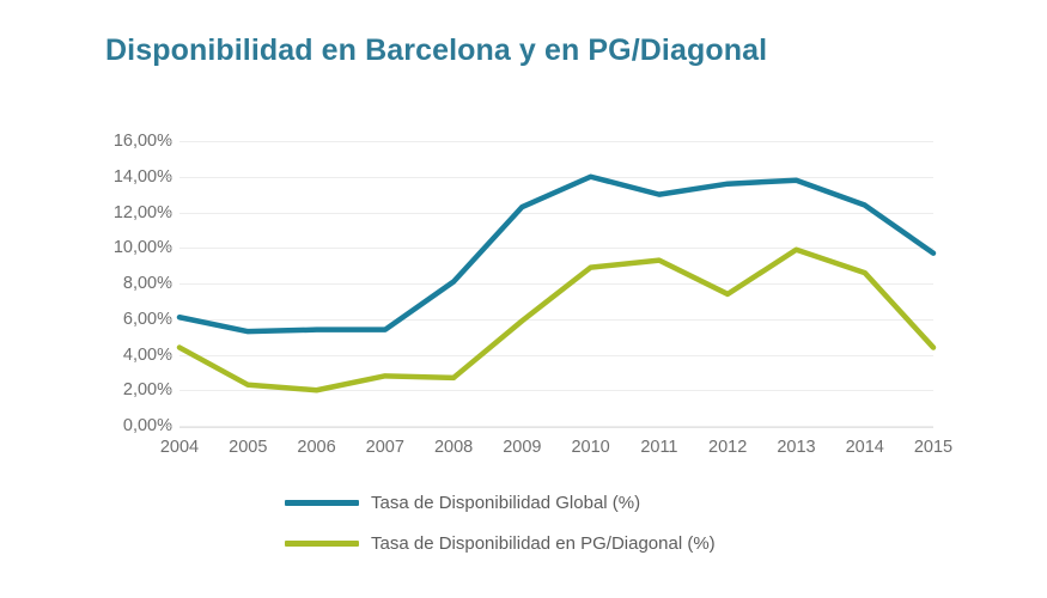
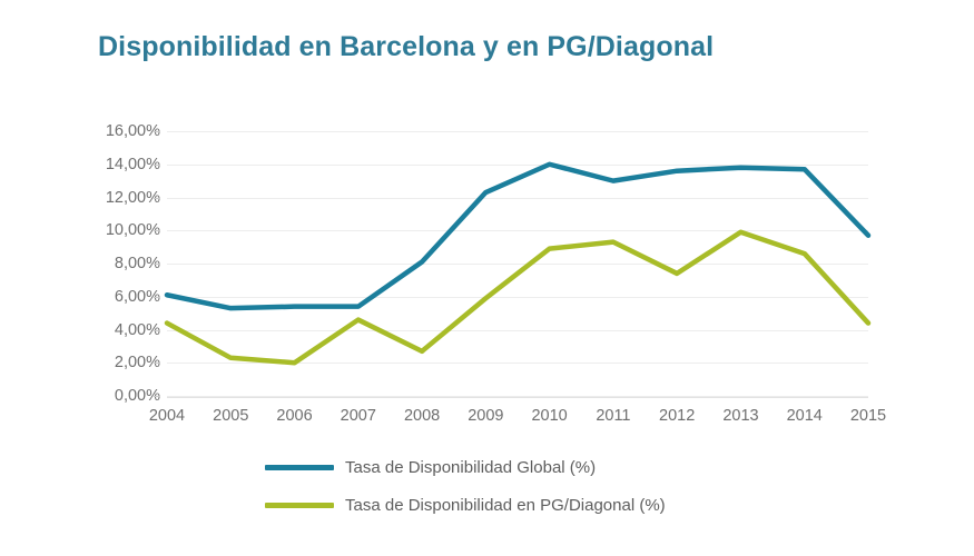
Tasa de Disponibilidad en PG/Diagonal (%)/2007: 2,8% -> 4,6%
Tasa de Disponibilidad Global (%)/2014: 12,4% -> 13,7%
